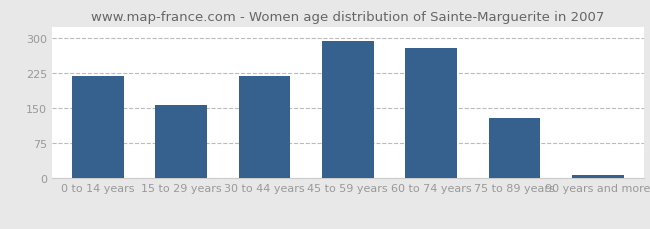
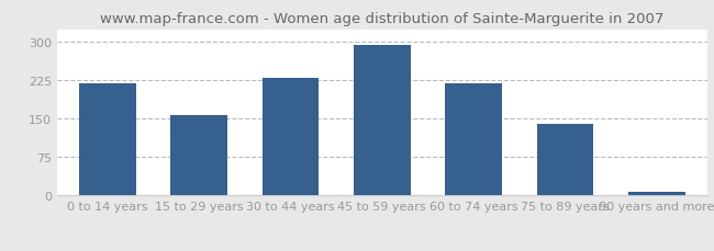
30 to 44 years: 220 -> 231
60 to 74 years: 280 -> 219
75 to 89 years: 130 -> 141
